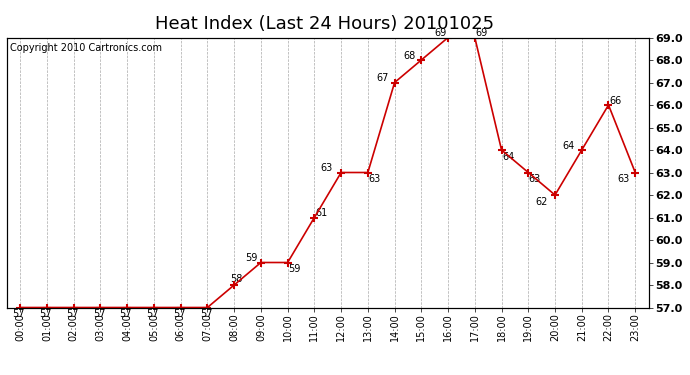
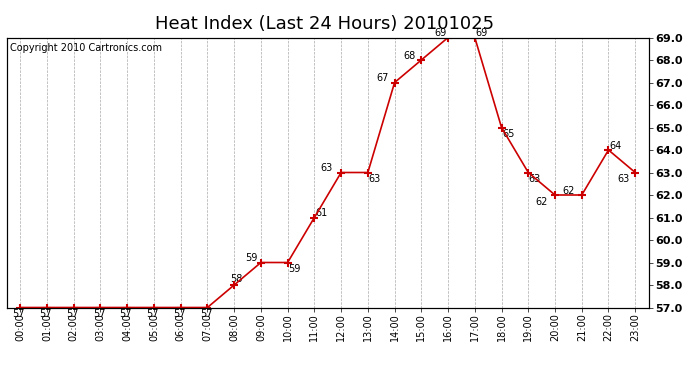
18:00: 64 -> 65
21:00: 64 -> 62
22:00: 66 -> 64
